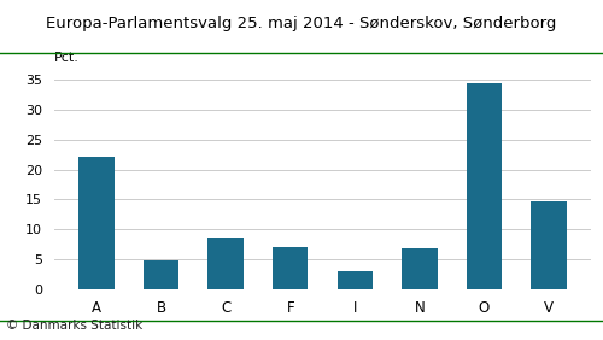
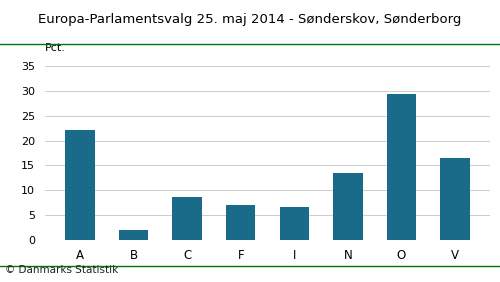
B: 4.7 -> 2.0
I: 3.0 -> 6.5
N: 6.8 -> 13.5
O: 34.5 -> 29.5
V: 14.7 -> 16.5
